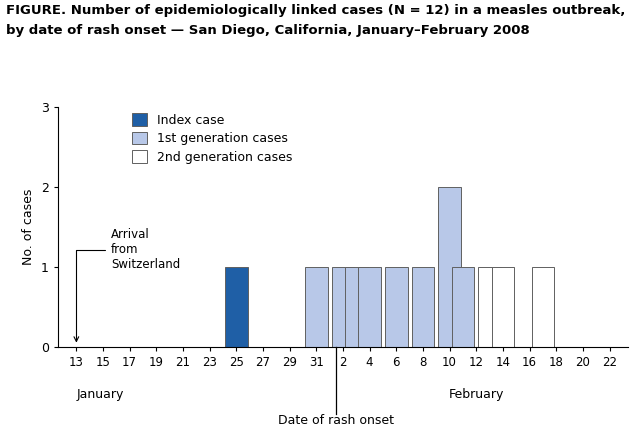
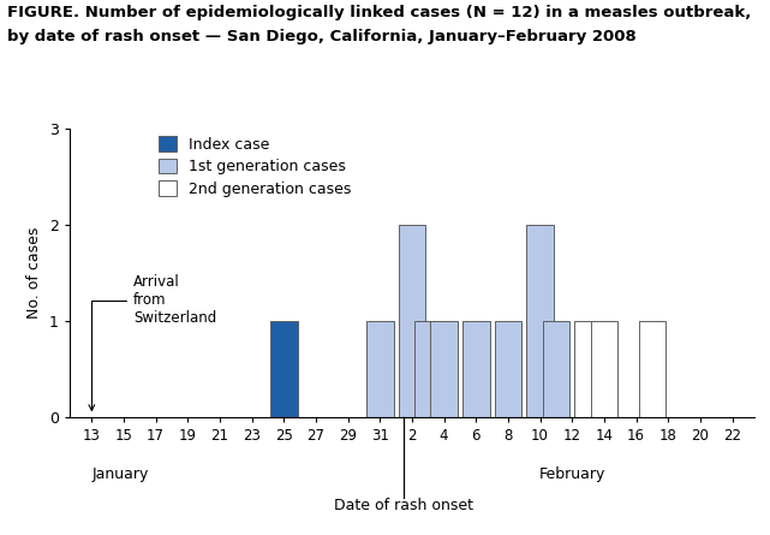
2: 1 -> 2
